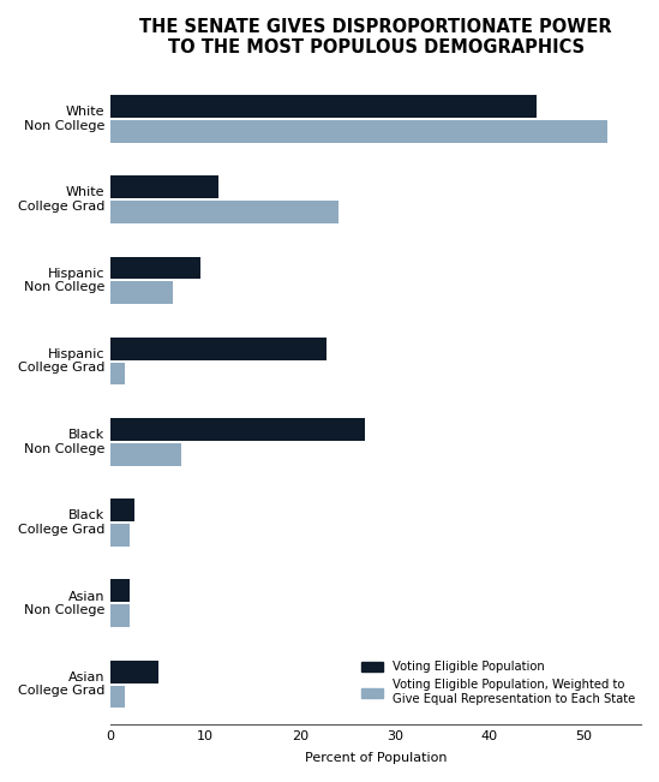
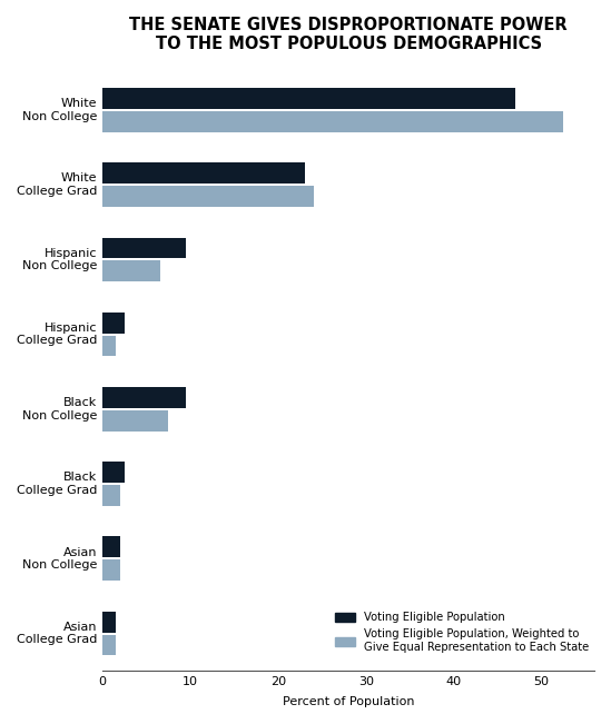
Voting Eligible Population/White Non College: 45.0 -> 47.0
Voting Eligible Population/White College Grad: 11.4 -> 23.0
Voting Eligible Population/Hispanic College Grad: 22.8 -> 2.5
Voting Eligible Population/Black Non College: 26.8 -> 9.5
Voting Eligible Population/Asian College Grad: 5.0 -> 1.5
